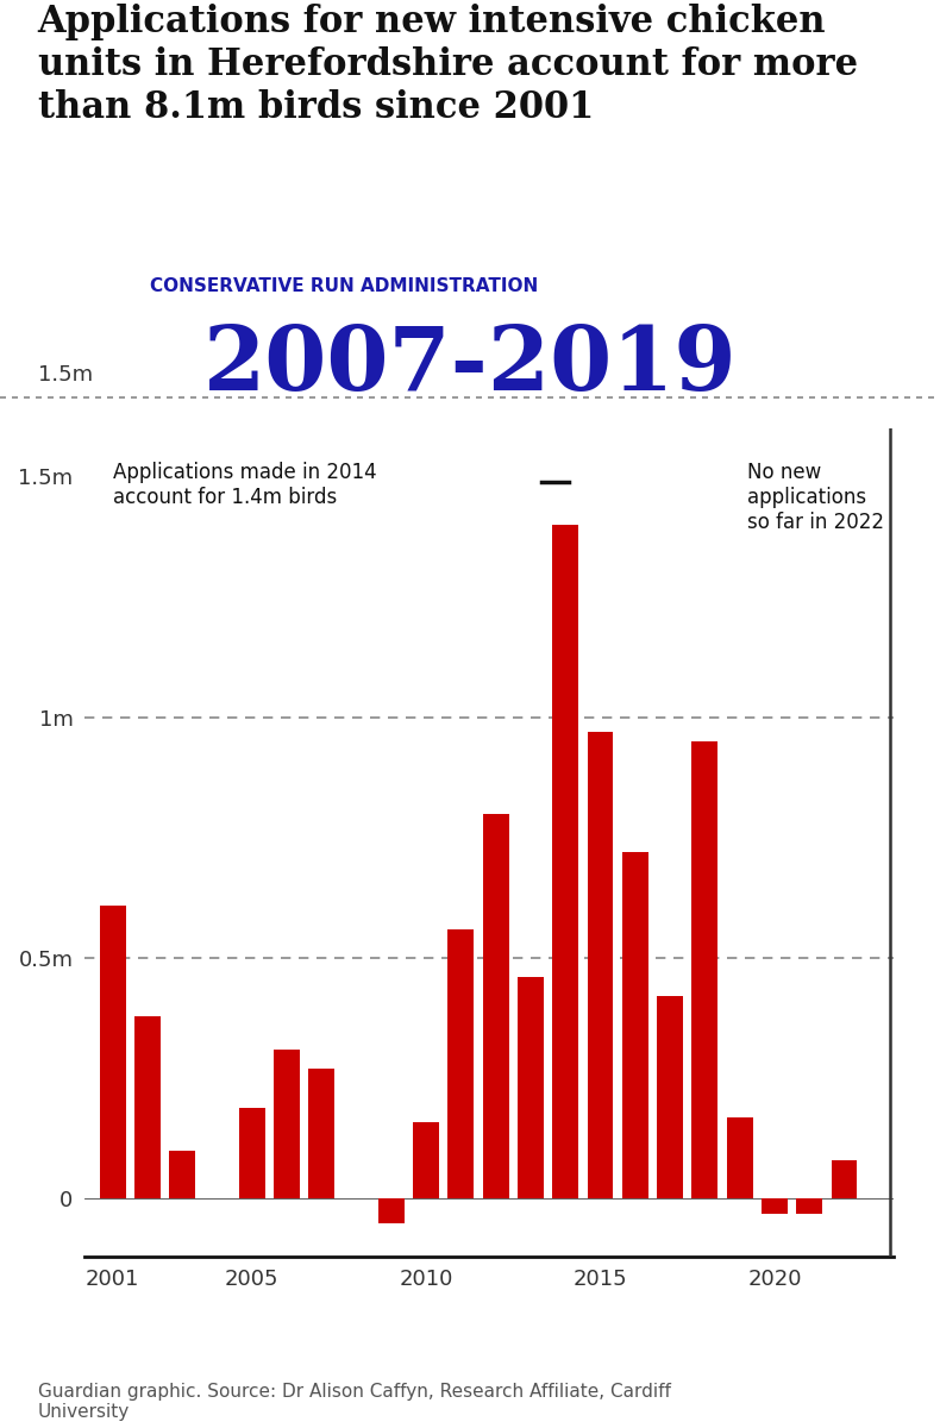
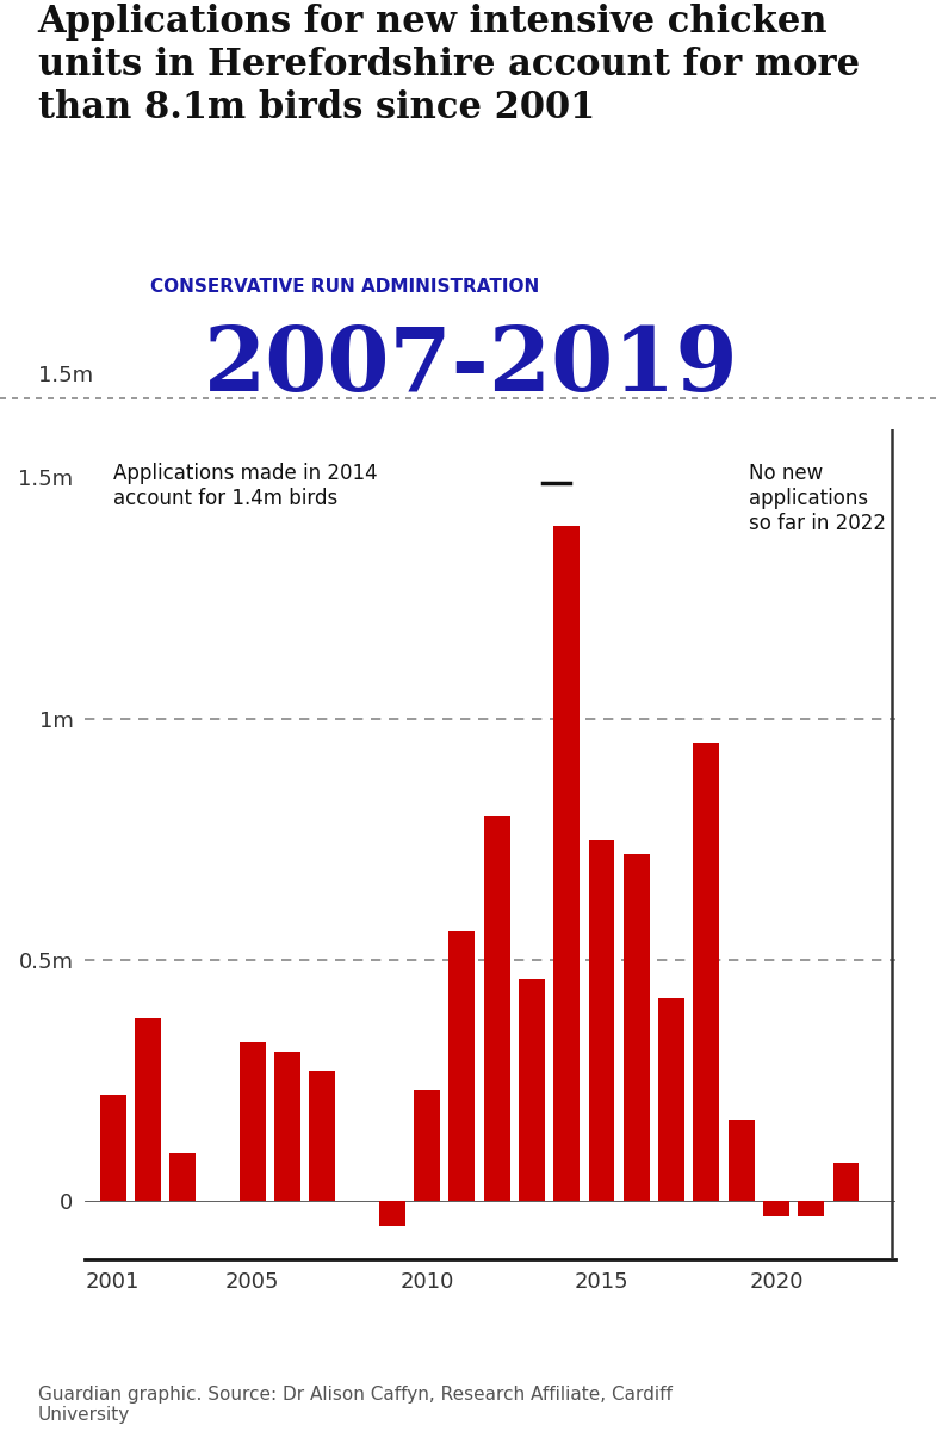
2001: 0.61m -> 0.22m
2005: 0.19m -> 0.33m
2010: 0.16m -> 0.23m
2015: 0.97m -> 0.75m
